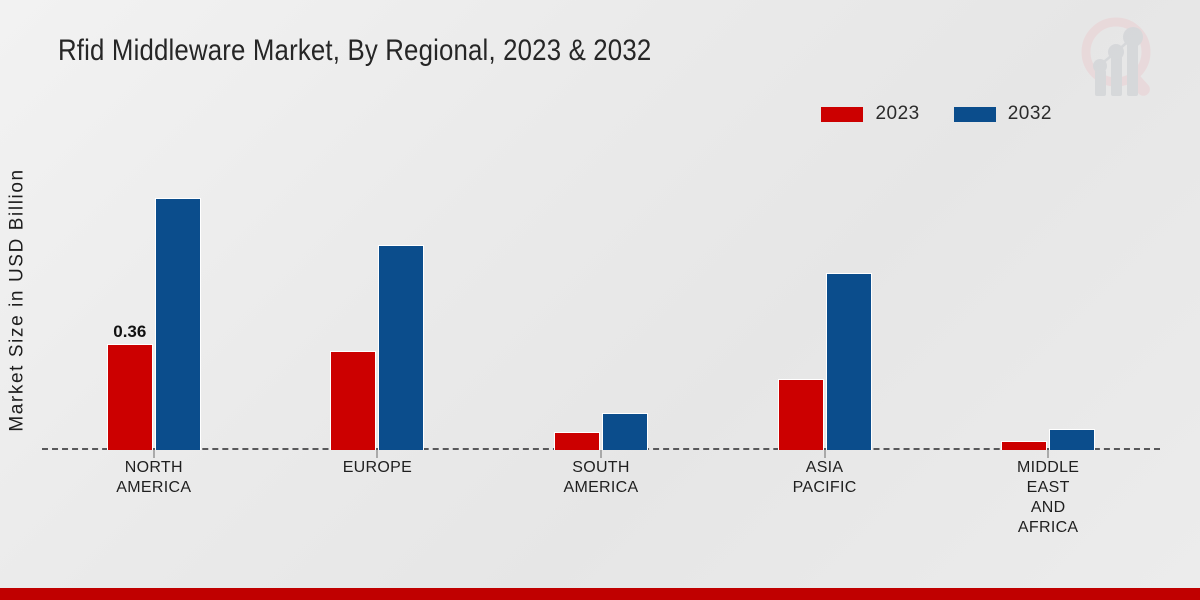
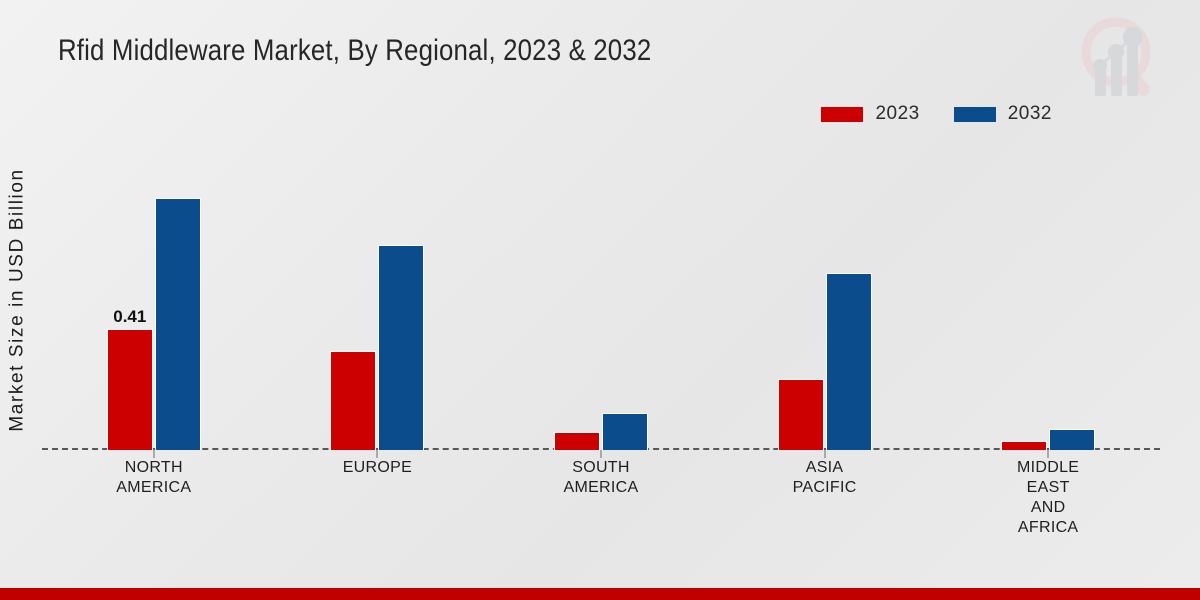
2023/NORTH AMERICA: 0.36 -> 0.41
